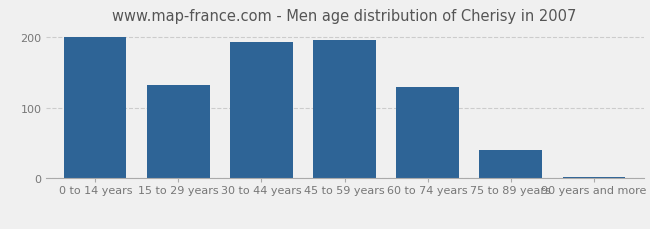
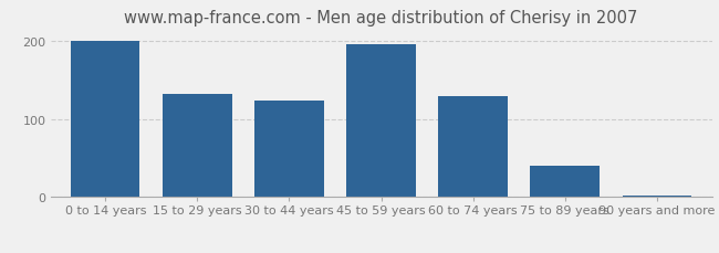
30 to 44 years: 193 -> 124
